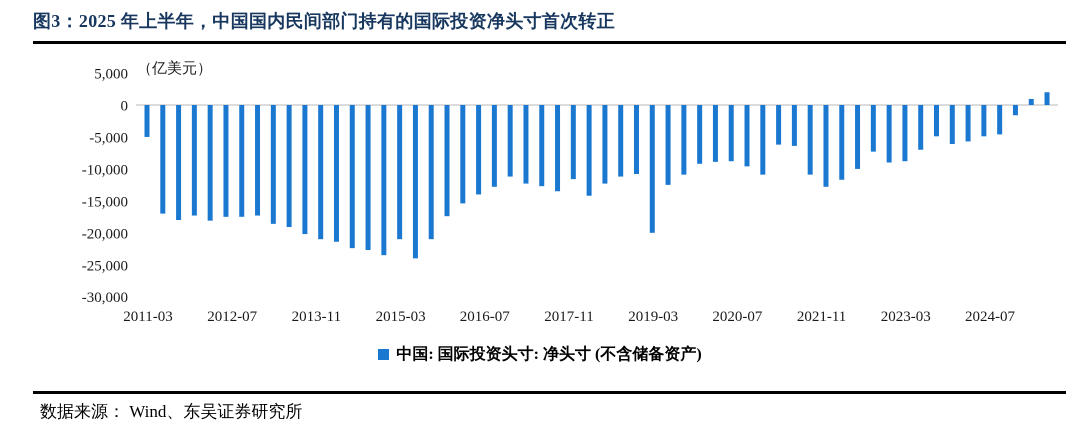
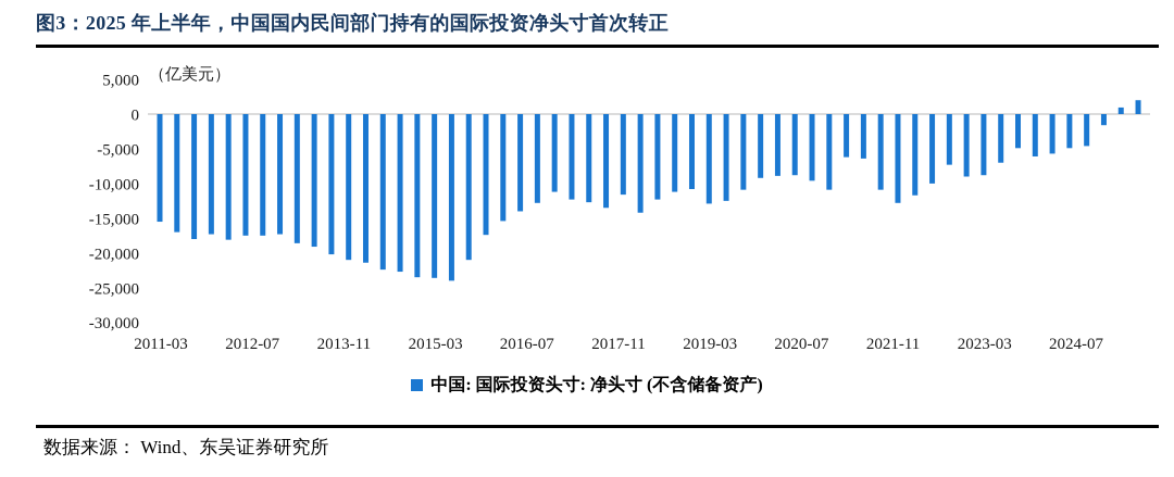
2011-03: -5000 -> -16000
2015-03: -21000 -> -24000
2019-03: -20000 -> -13000
